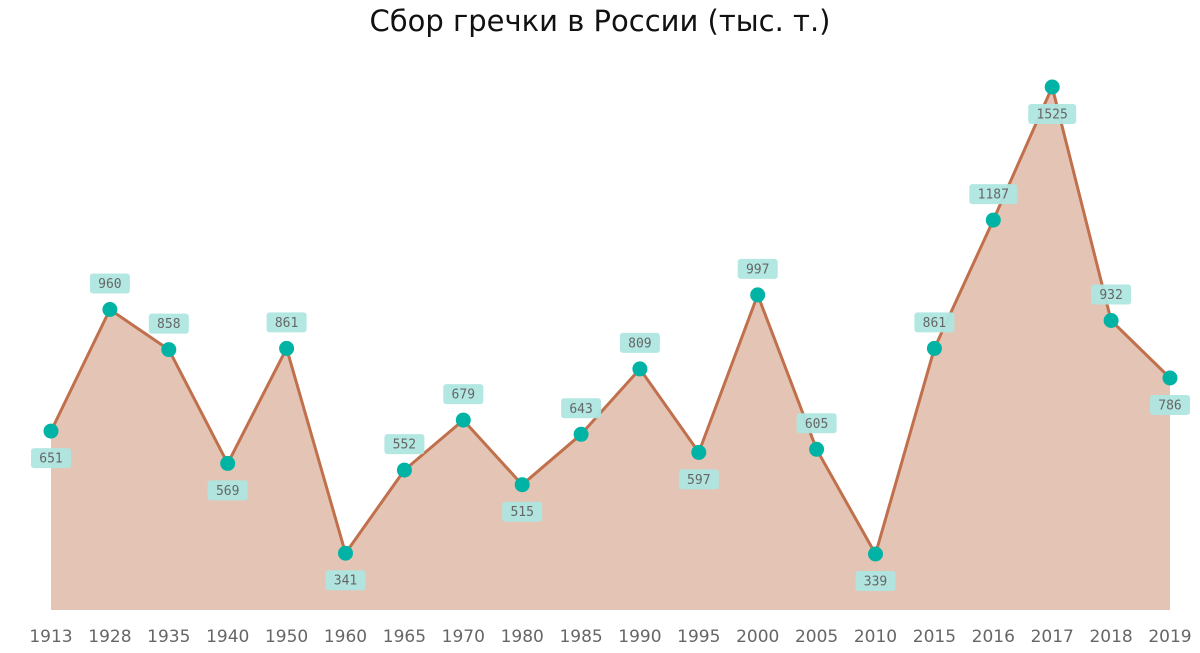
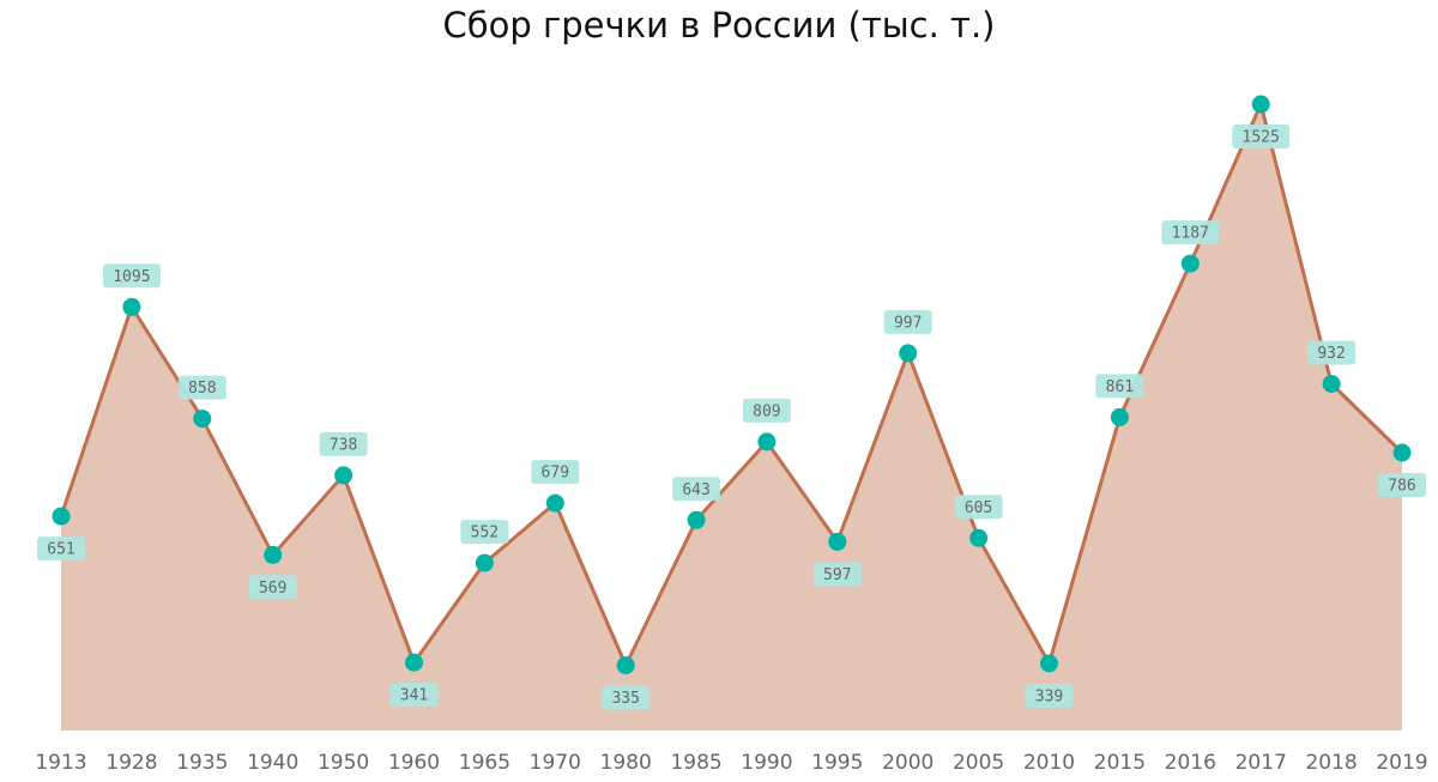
1928: 960 -> 1095
1950: 861 -> 738
1980: 515 -> 335
